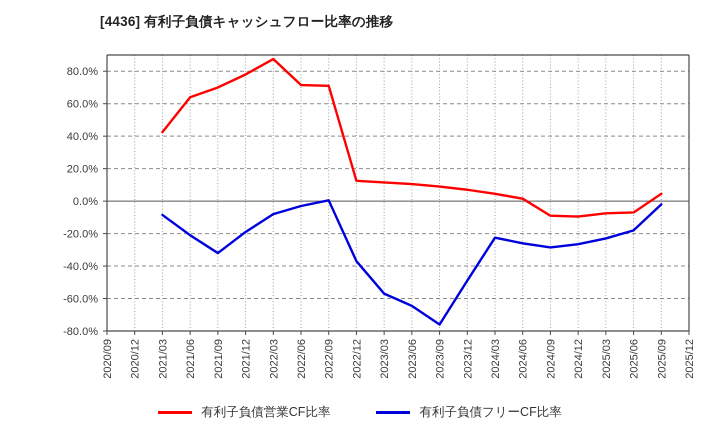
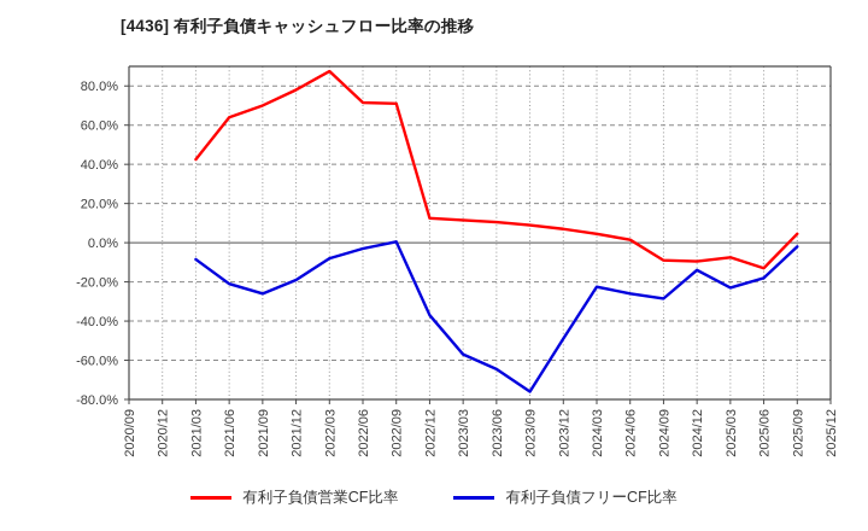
有利子負債フリーCF比率/2021/09: -32% -> -26%
有利子負債フリーCF比率/2024/12: -26% -> -14%
有利子負債営業CF比率/2025/06: -7% -> -13%
